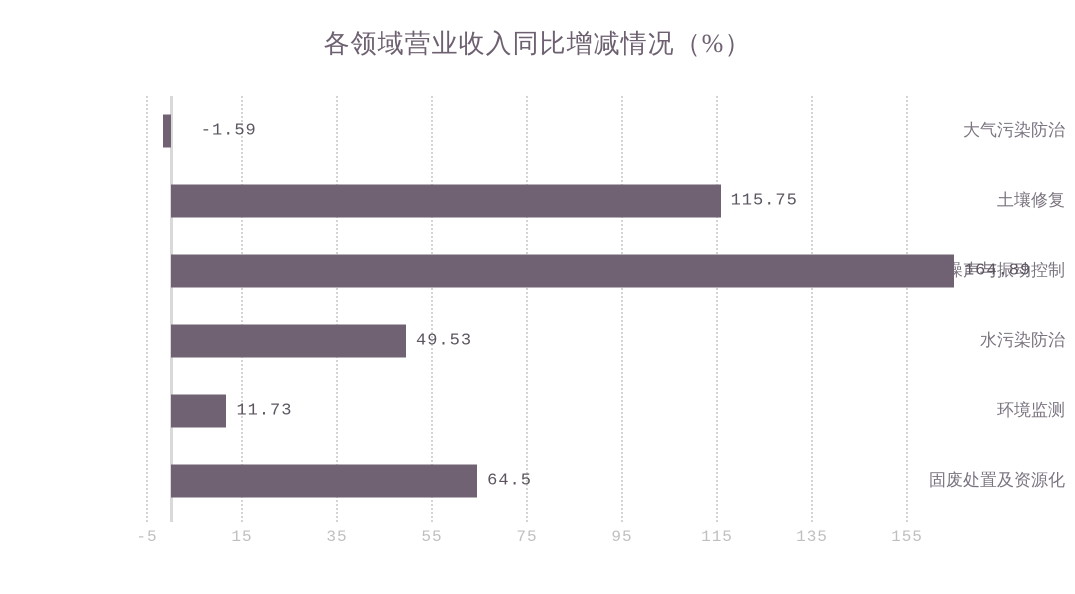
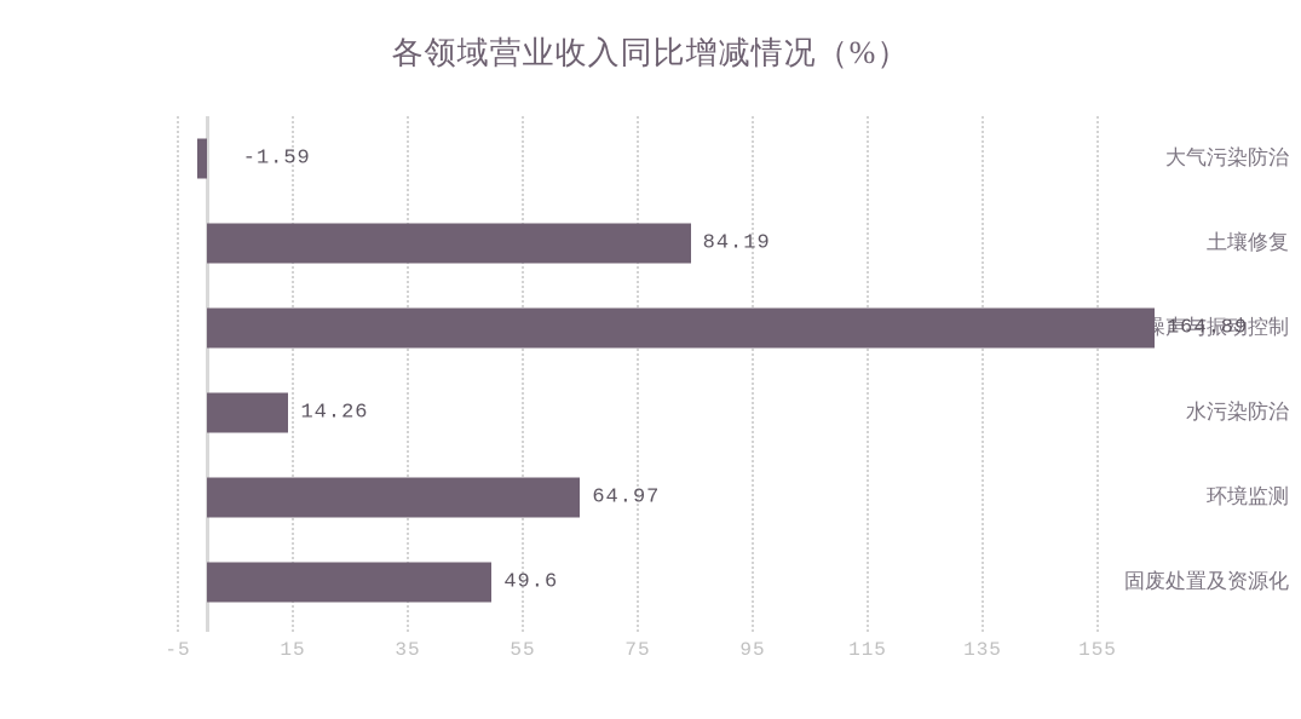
土壤修复: 115.75 -> 84.19
水污染防治: 49.53 -> 14.26
环境监测: 11.73 -> 64.97
固废处置及资源化: 64.5 -> 49.6
